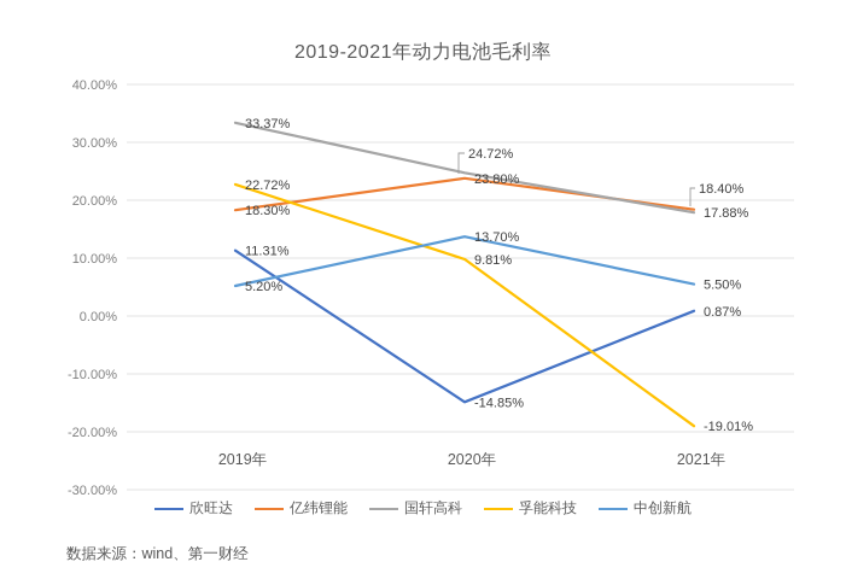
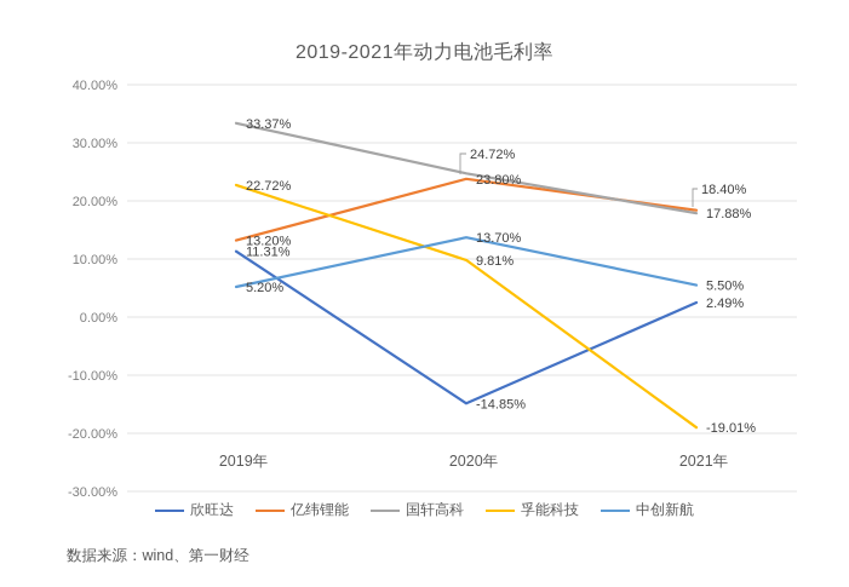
亿纬锂能/2019年: 18.30% -> 13.20%
欣旺达/2021年: 0.87% -> 2.49%
